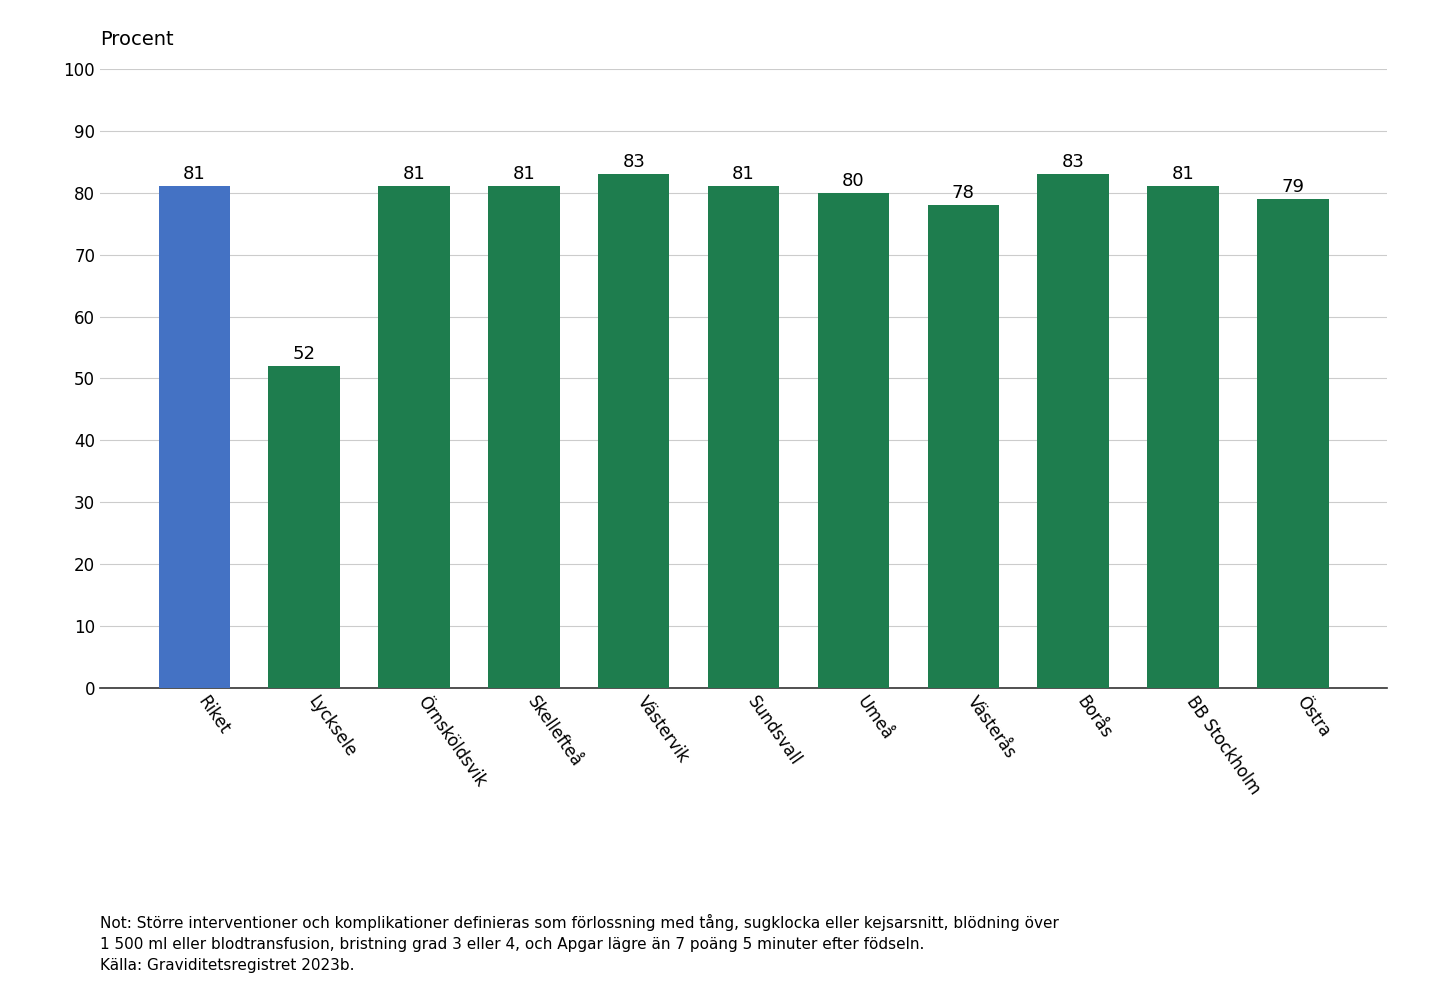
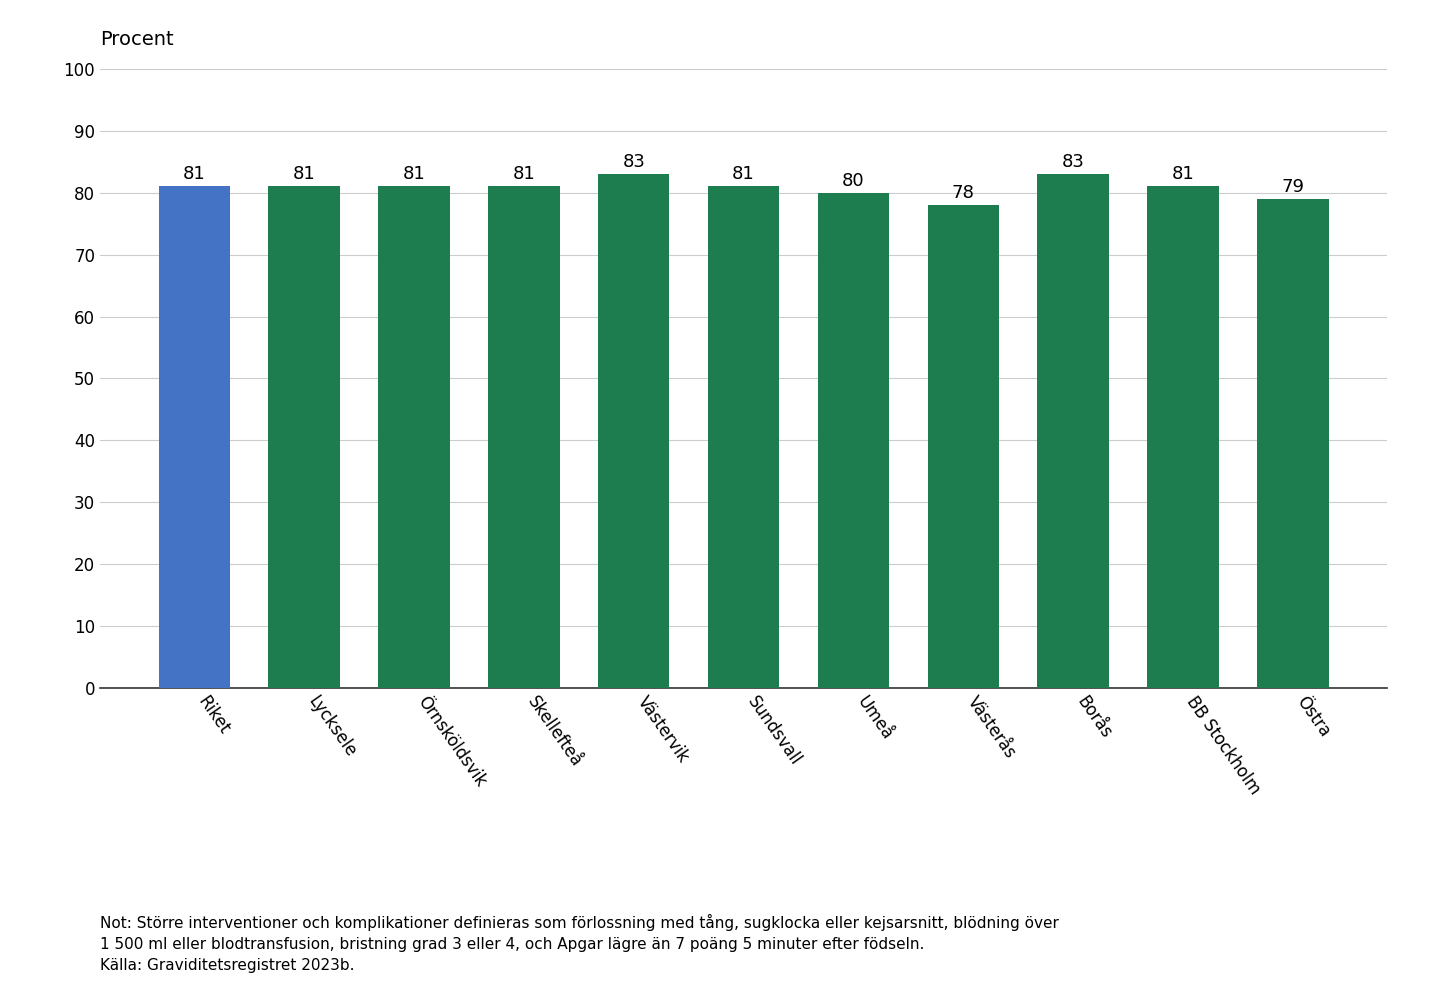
Lycksele: 52 -> 81
